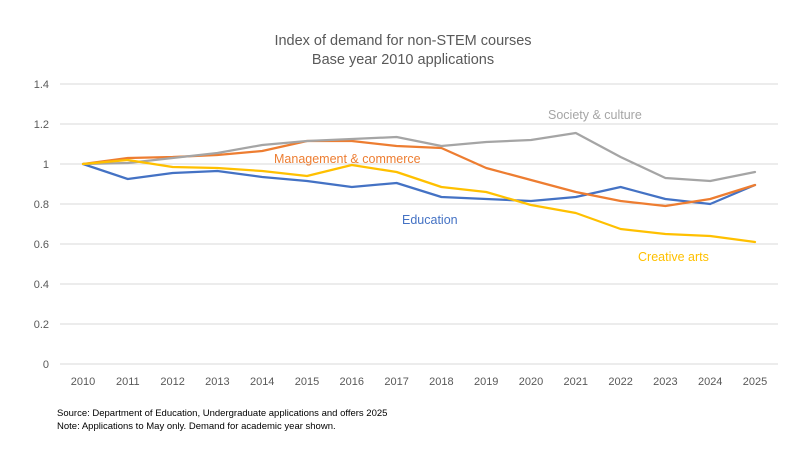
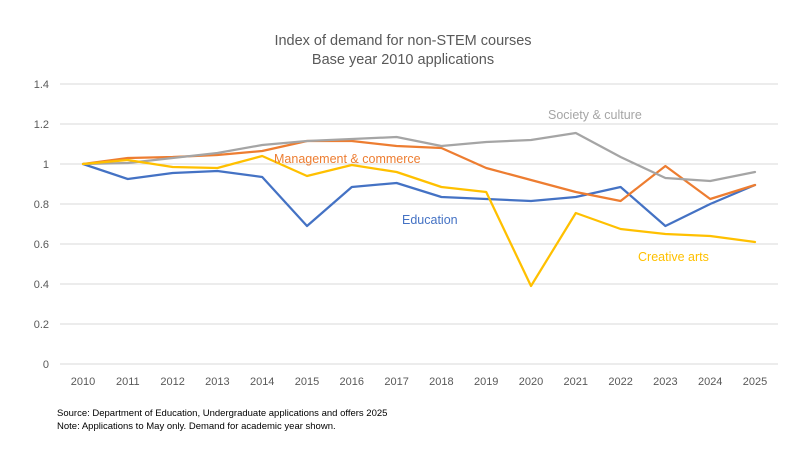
Creative arts/2014: 0.96 -> 1.04
Education/2015: 0.92 -> 0.69
Creative arts/2020: 0.80 -> 0.39
Education/2023: 0.82 -> 0.69
Management & commerce/2023: 0.79 -> 0.99
